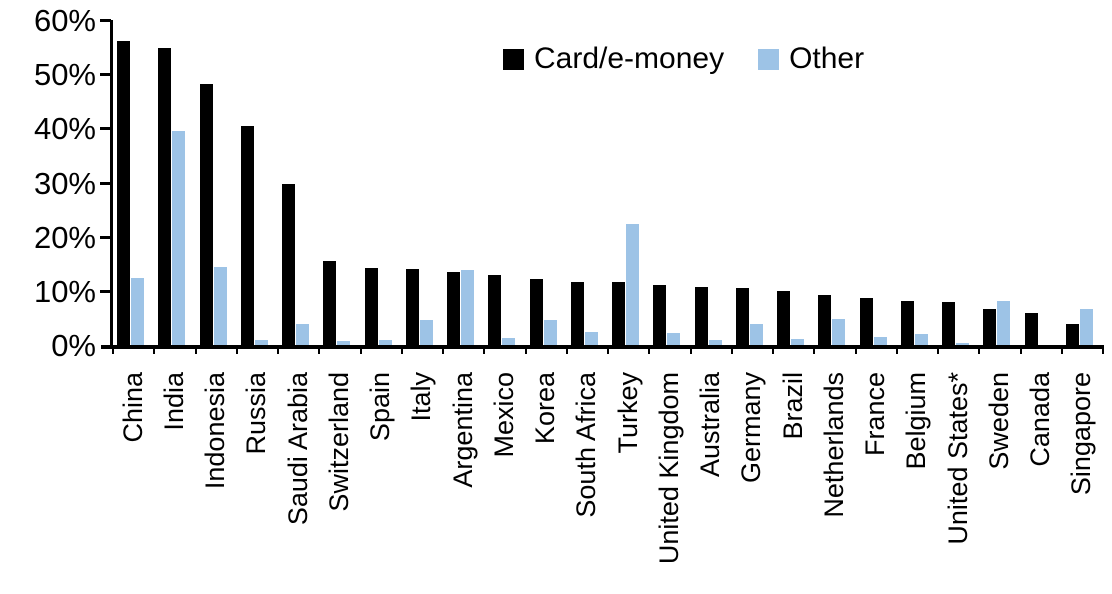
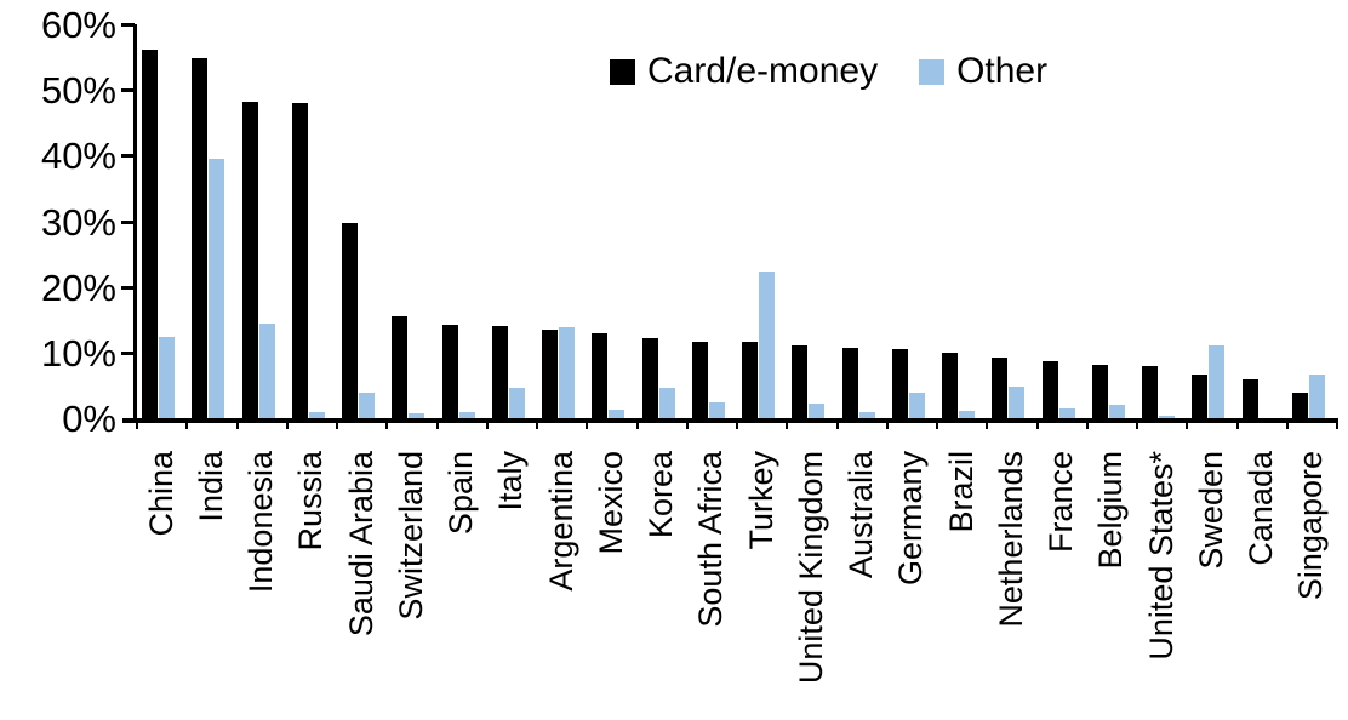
Card/e-money/Russia: 40% -> 48%
Other/Sweden: 8% -> 11%
